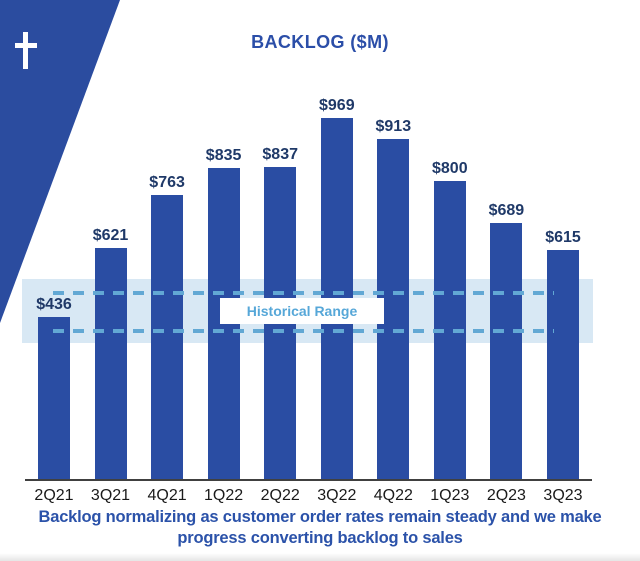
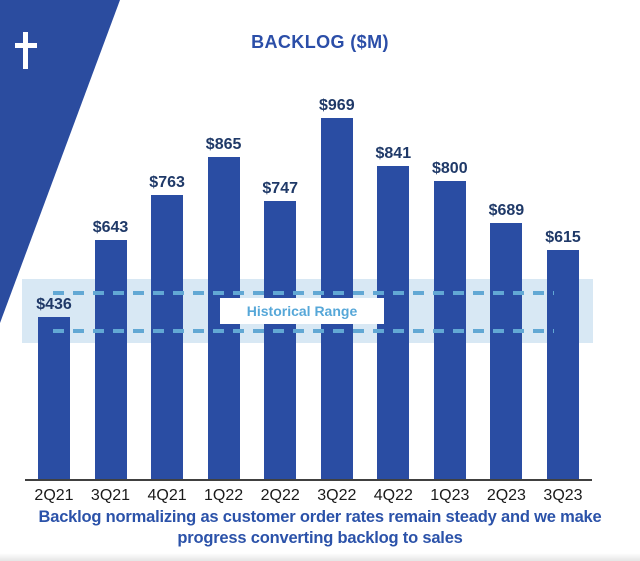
3Q21: $621 -> $643
1Q22: $835 -> $865
2Q22: $837 -> $747
4Q22: $913 -> $841
